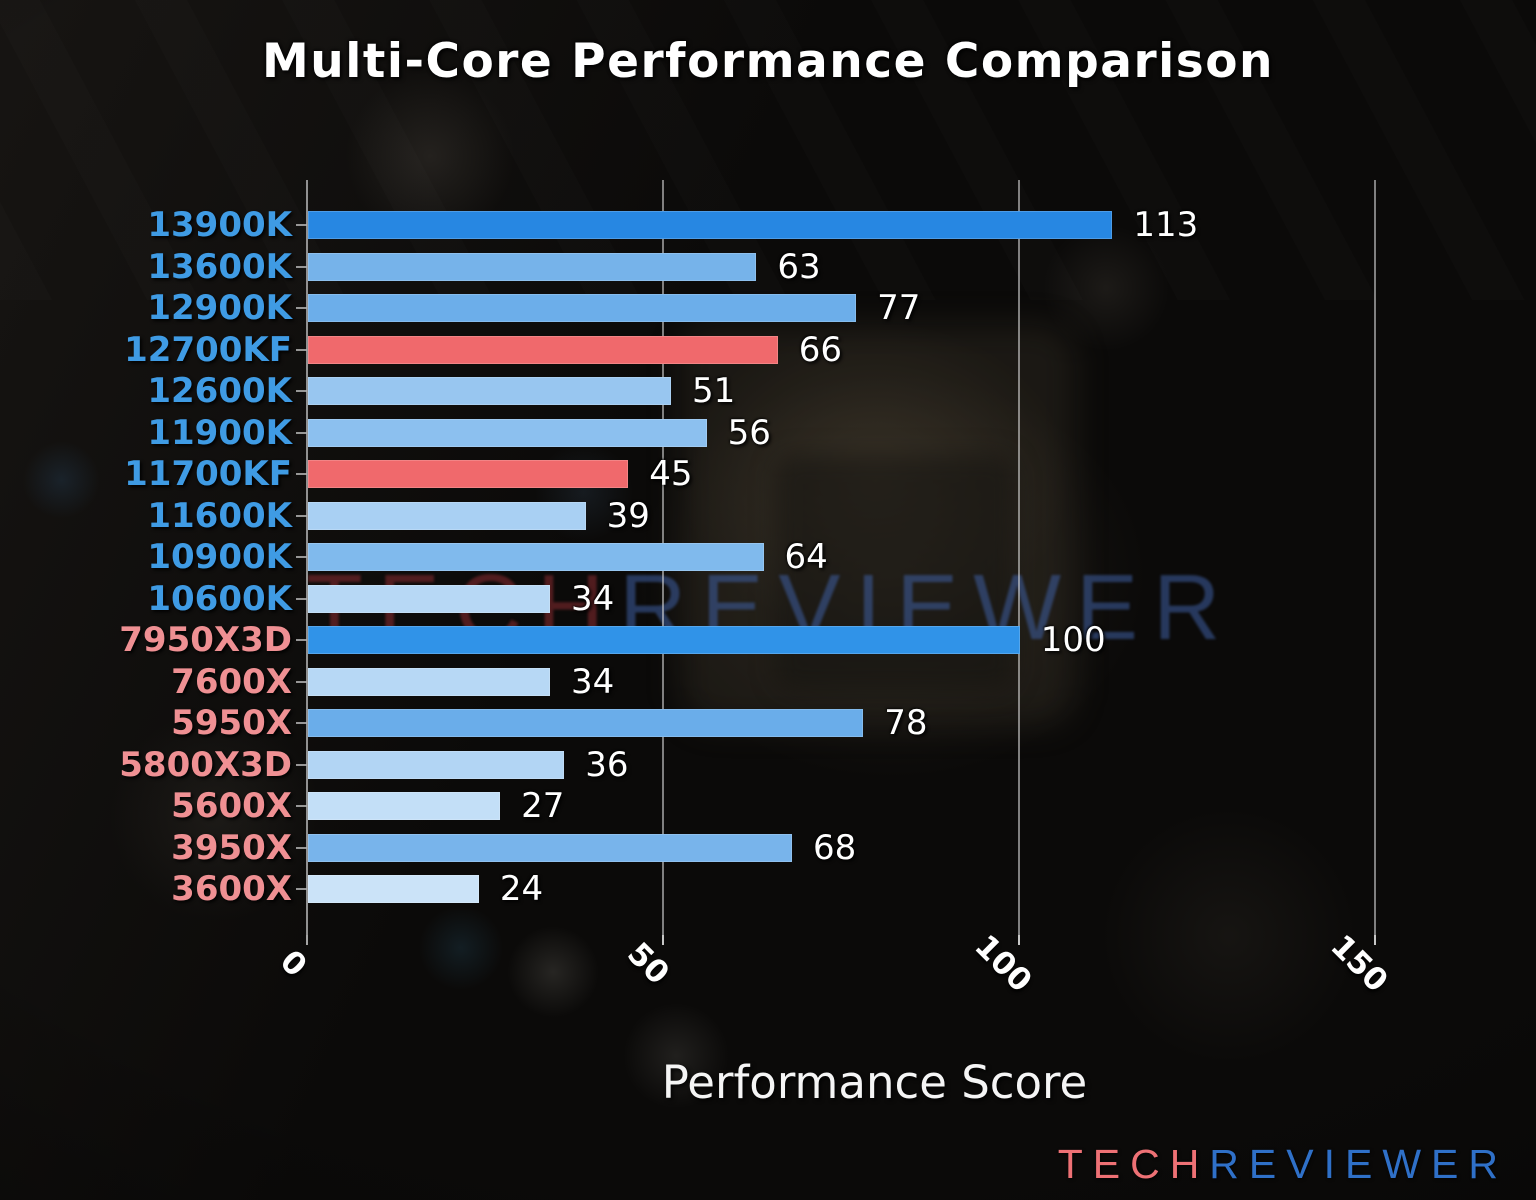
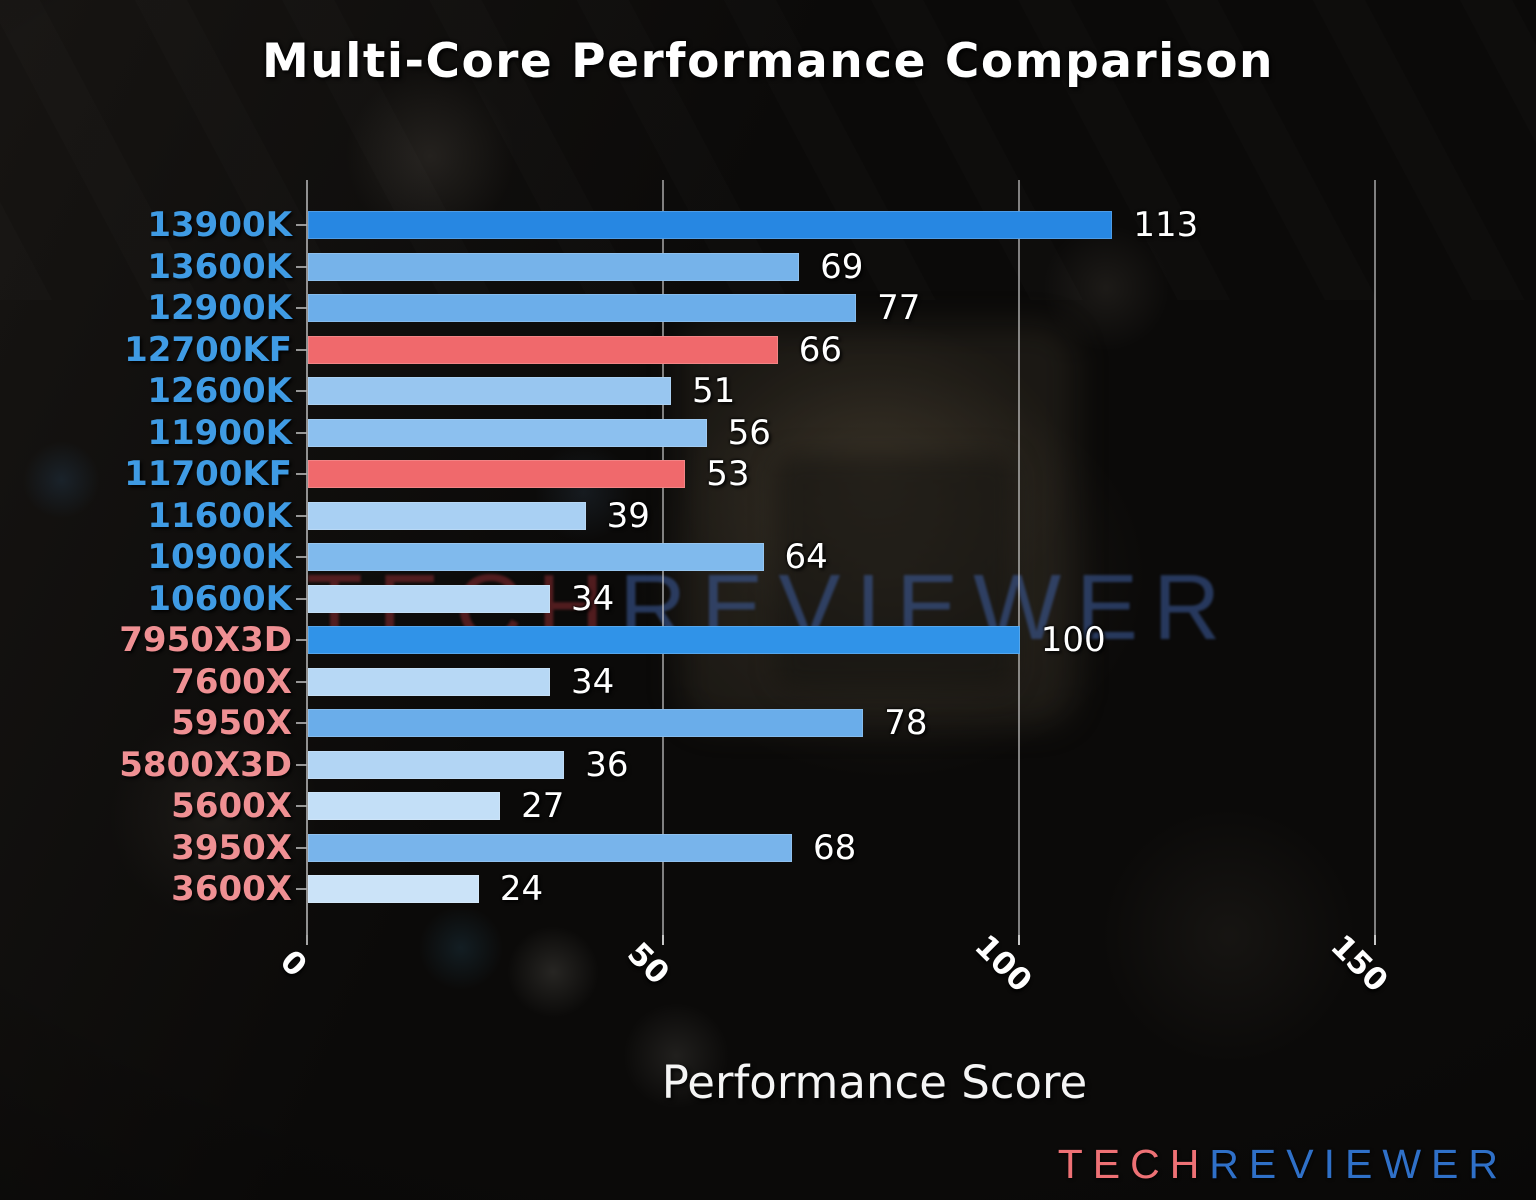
13600K: 63 -> 69
11700KF: 45 -> 53
